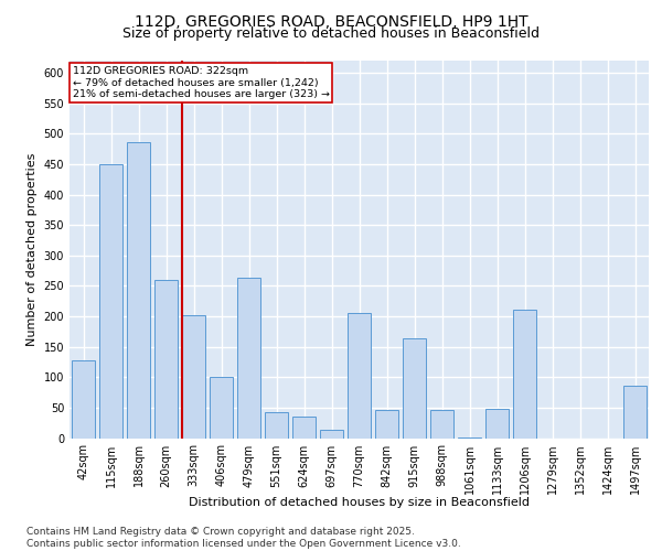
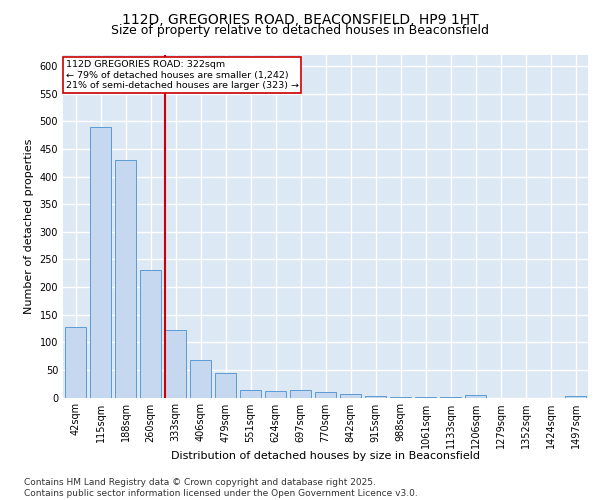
115sqm: 450 -> 490
188sqm: 486 -> 430
260sqm: 260 -> 230
333sqm: 202 -> 122
406sqm: 100 -> 68
479sqm: 264 -> 44
551sqm: 42 -> 13
624sqm: 36 -> 12
770sqm: 206 -> 10
842sqm: 46 -> 6
915sqm: 164 -> 2
988sqm: 46 -> 1
1133sqm: 48 -> 1
1206sqm: 210 -> 5
1497sqm: 86 -> 2
